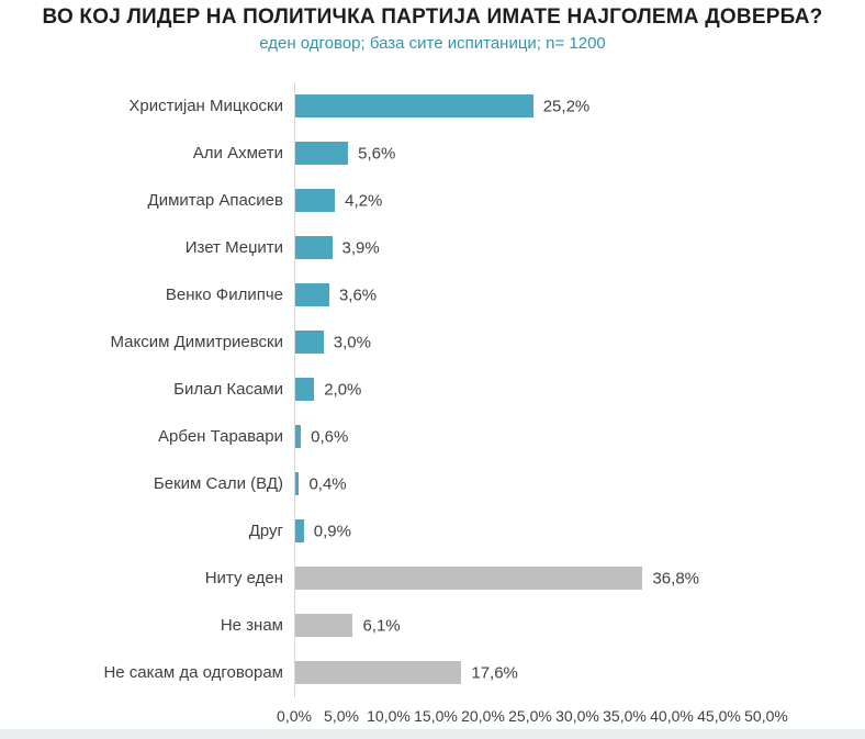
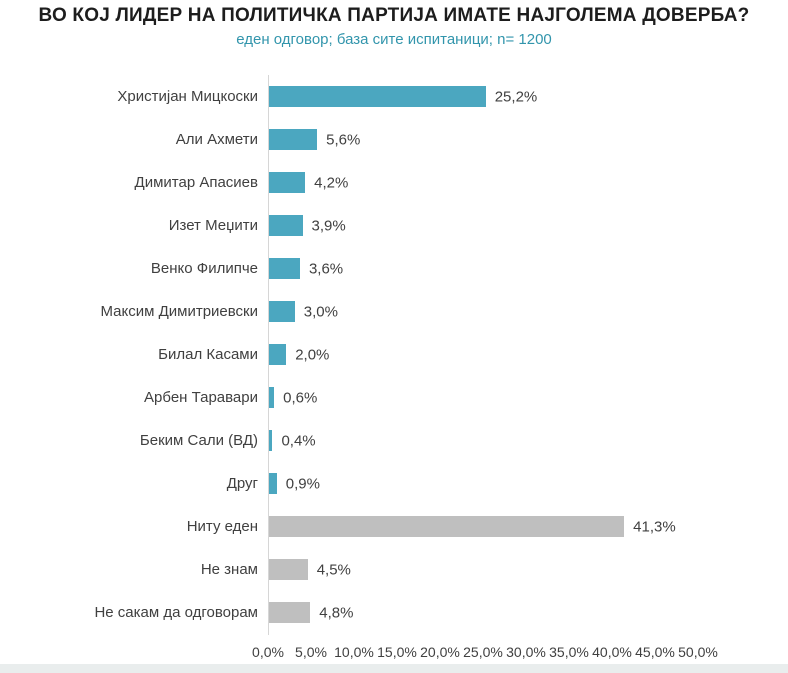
Ниту еден: 36,8% -> 41,3%
Не знам: 6,1% -> 4,5%
Не сакам да одговорам: 17,6% -> 4,8%
